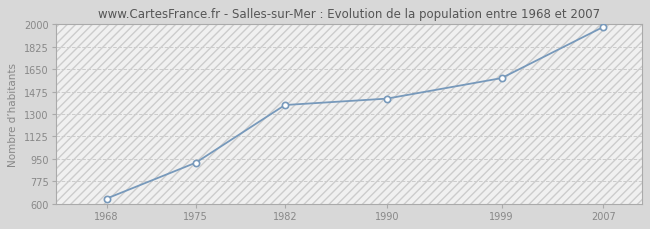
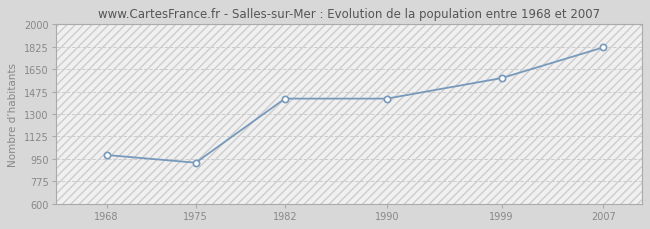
1968: 640 -> 980
1982: 1370 -> 1420
2007: 1980 -> 1820
